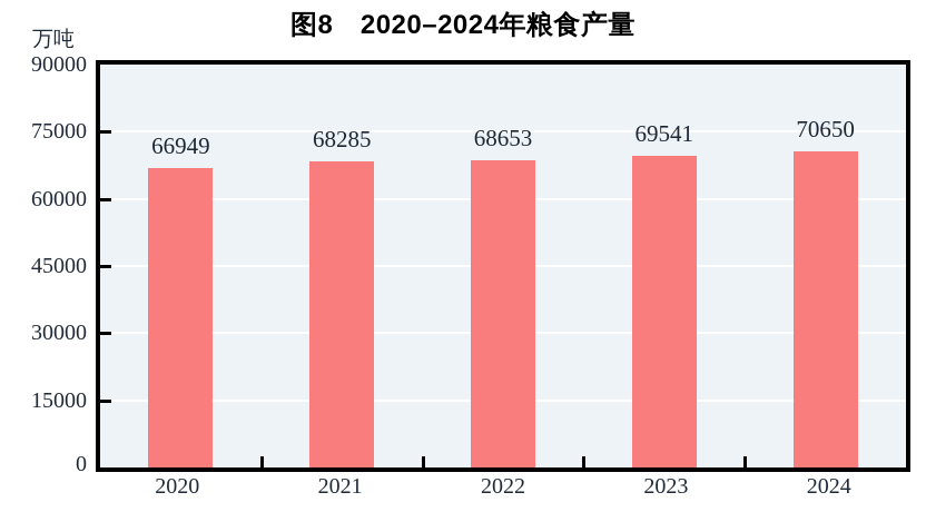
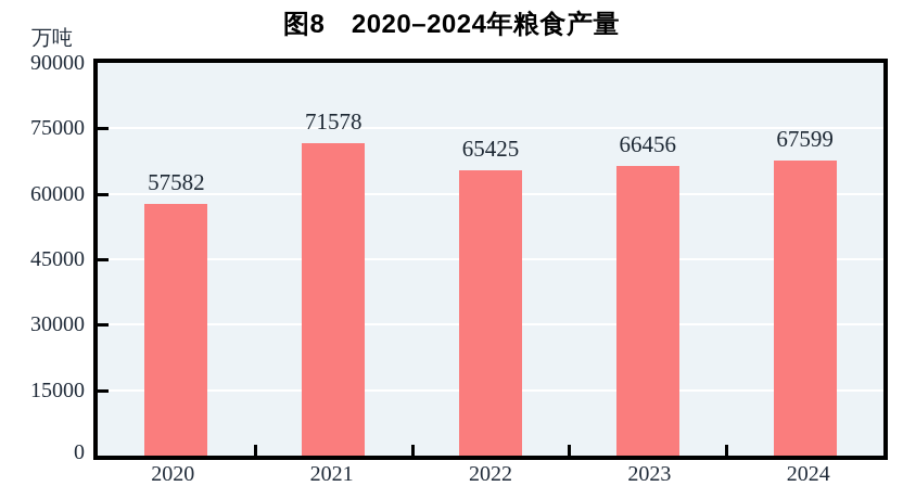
2020: 66949 -> 57582
2021: 68285 -> 71578
2022: 68653 -> 65425
2023: 69541 -> 66456
2024: 70650 -> 67599
